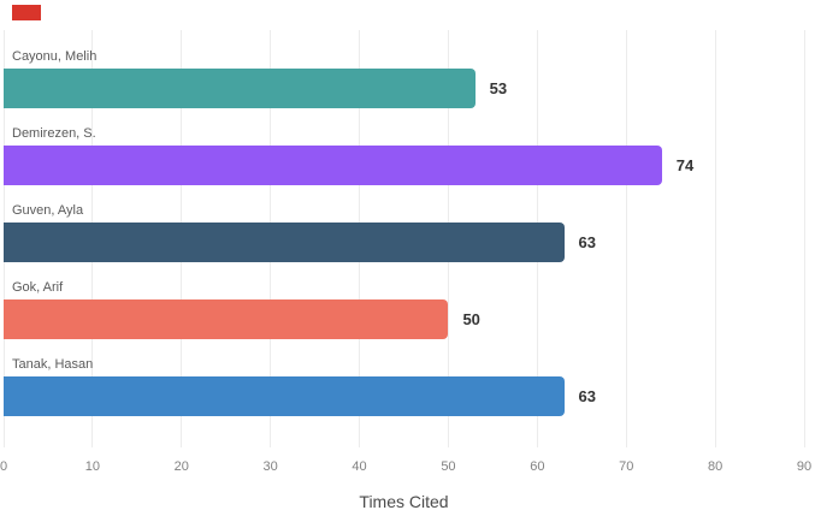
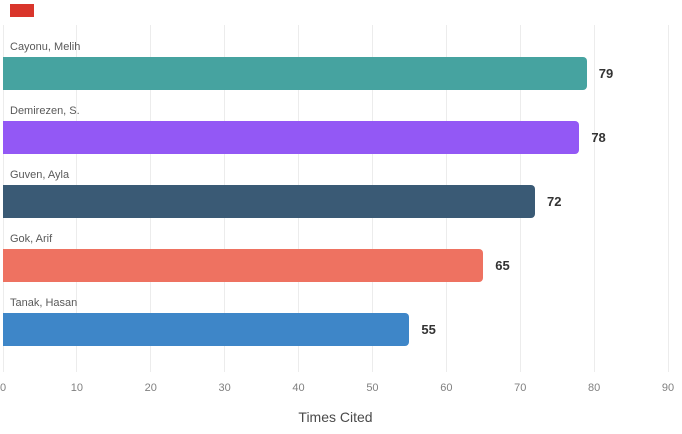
Cayonu, Melih: 53 -> 79
Demirezen, S.: 74 -> 78
Guven, Ayla: 63 -> 72
Gok, Arif: 50 -> 65
Tanak, Hasan: 63 -> 55
